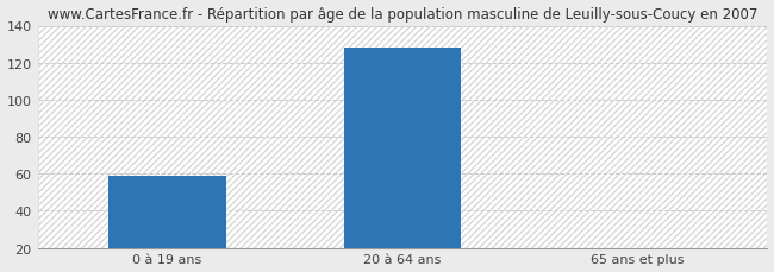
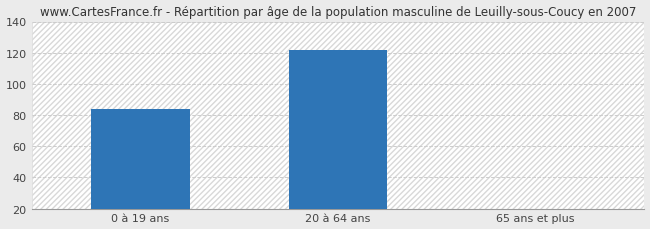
0 à 19 ans: 59 -> 84
20 à 64 ans: 128 -> 122
